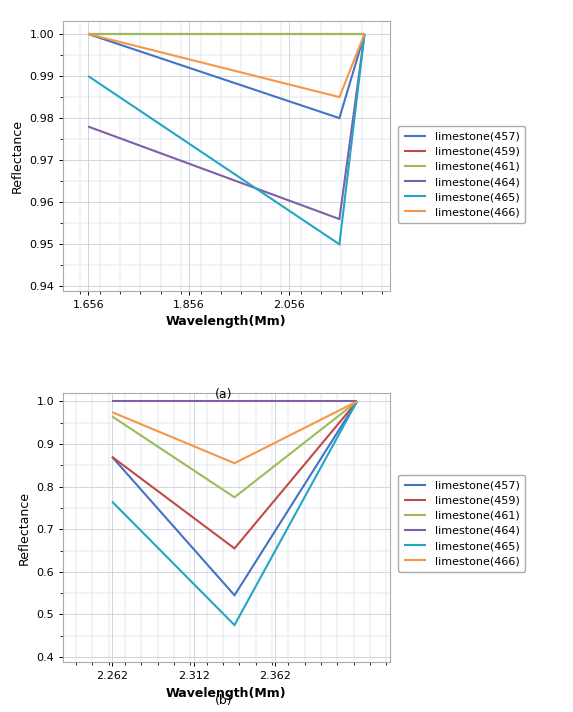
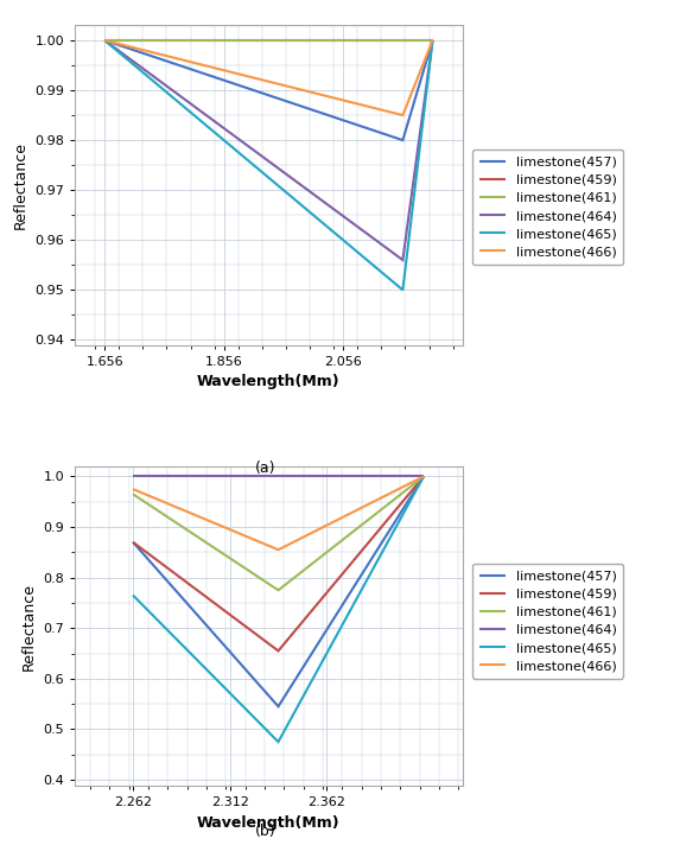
limestone(464)/1.656: 0.978 -> 1.000
limestone(465)/1.656: 0.99 -> 1.00
